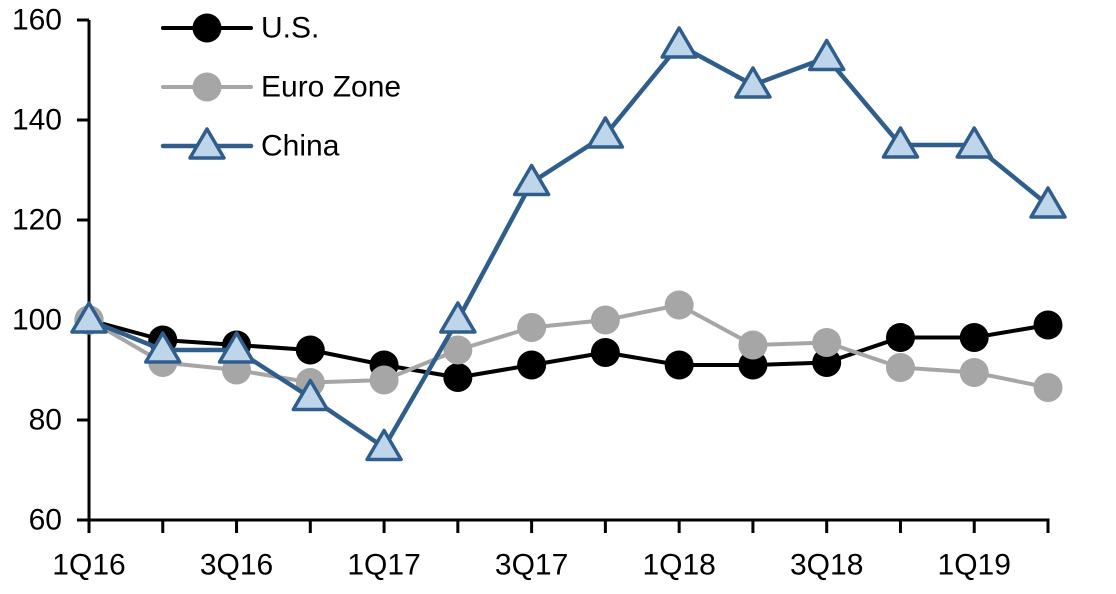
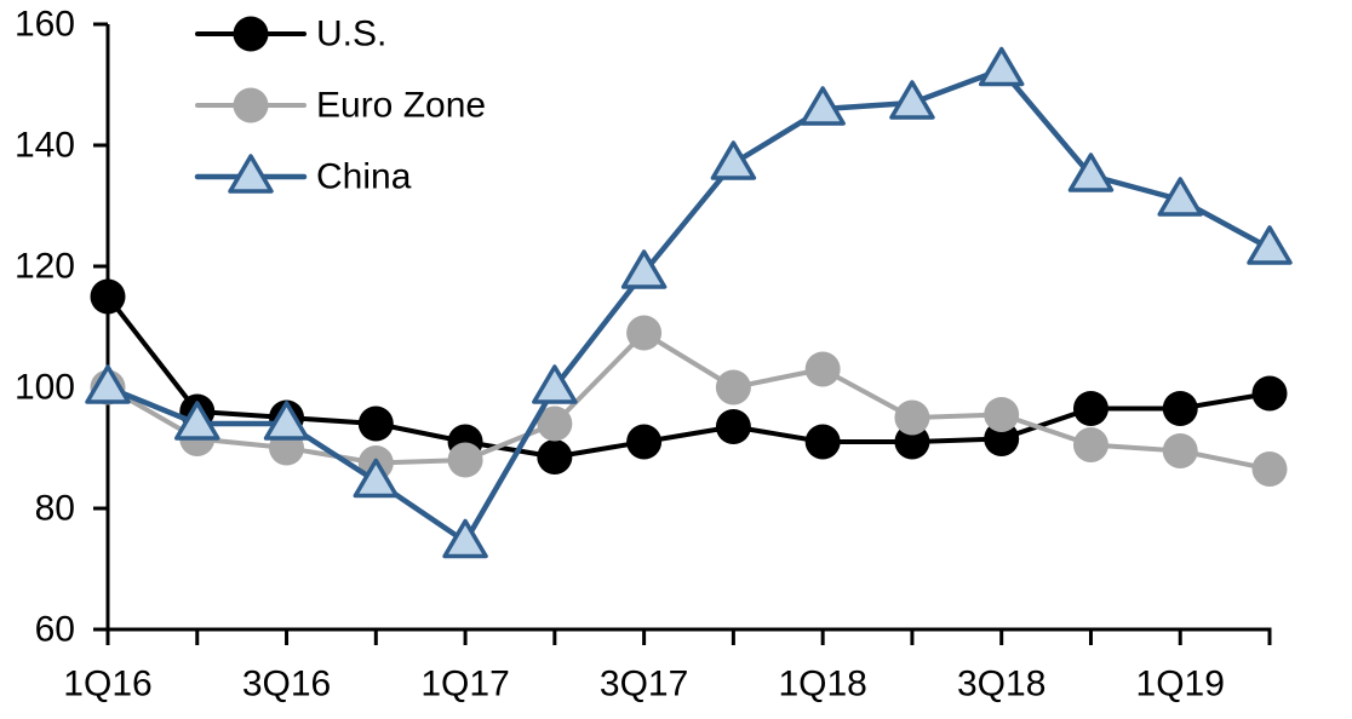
U.S./1Q16: 100 -> 115
Euro Zone/3Q17: 98 -> 109
China/3Q17: 128 -> 119
China/1Q18: 155 -> 146
China/1Q19: 135 -> 131
